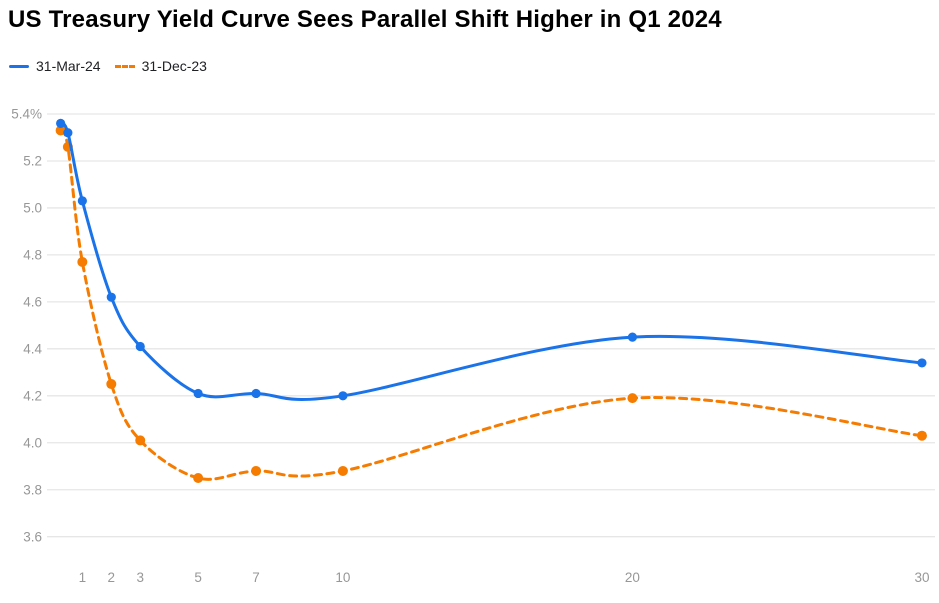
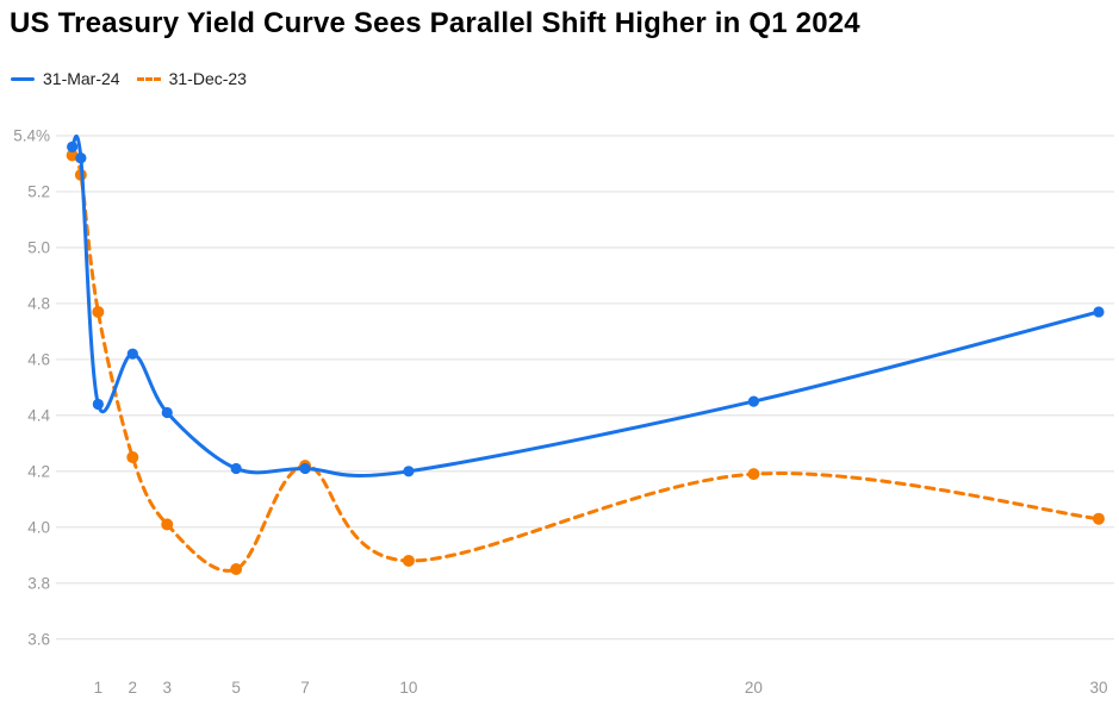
31-Mar-24/1: 5.03% -> 4.44%
31-Dec-23/7: 3.88% -> 4.22%
31-Mar-24/30: 4.34% -> 4.77%
